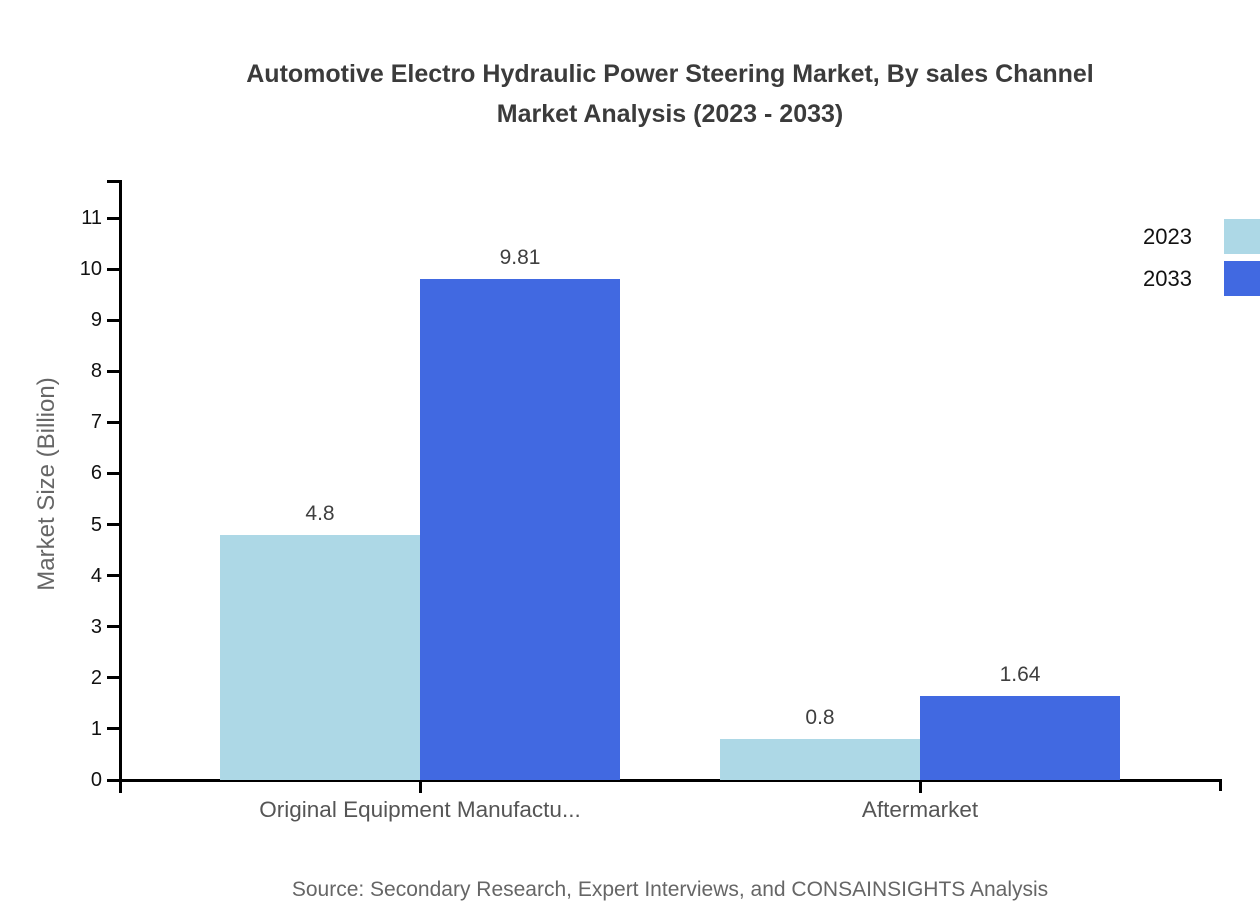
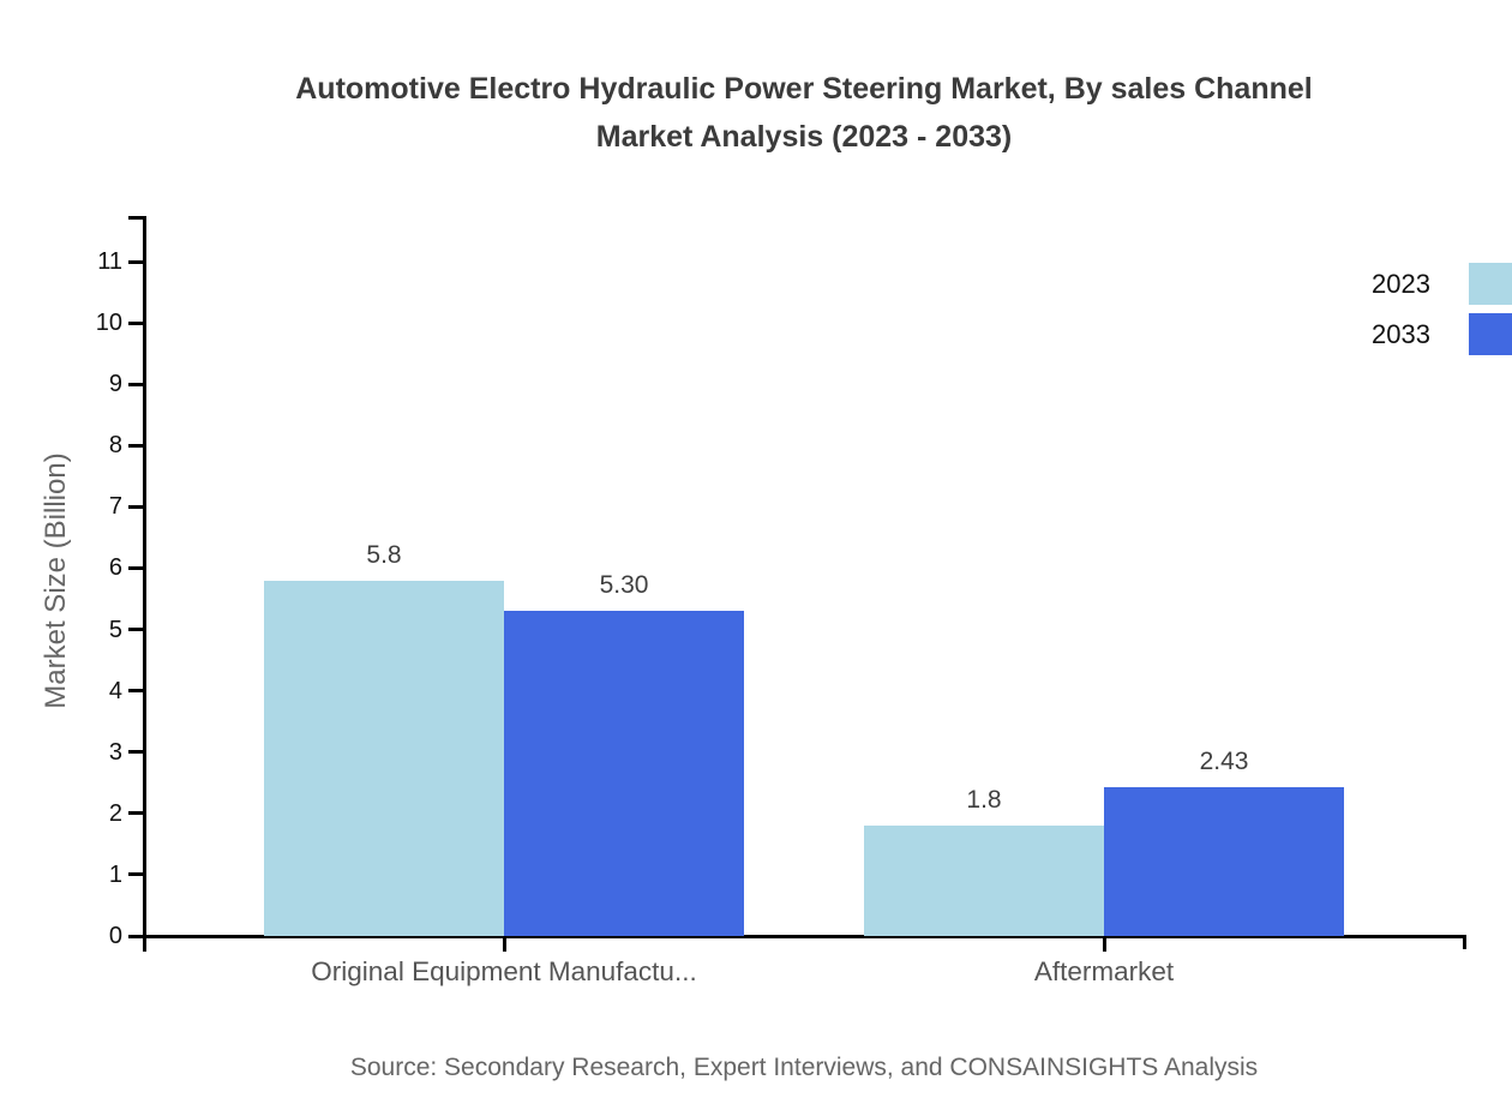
2023/Original Equipment Manufactu...: 4.8 -> 5.8
2033/Original Equipment Manufactu...: 9.81 -> 5.30
2023/Aftermarket: 0.8 -> 1.8
2033/Aftermarket: 1.64 -> 2.43
